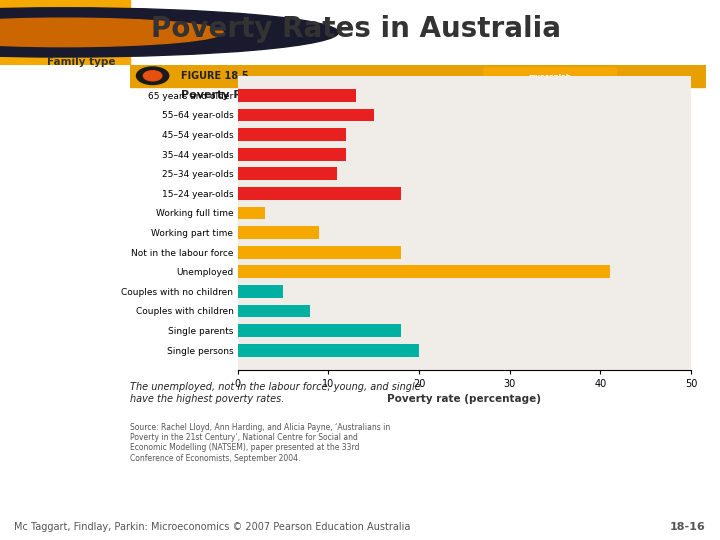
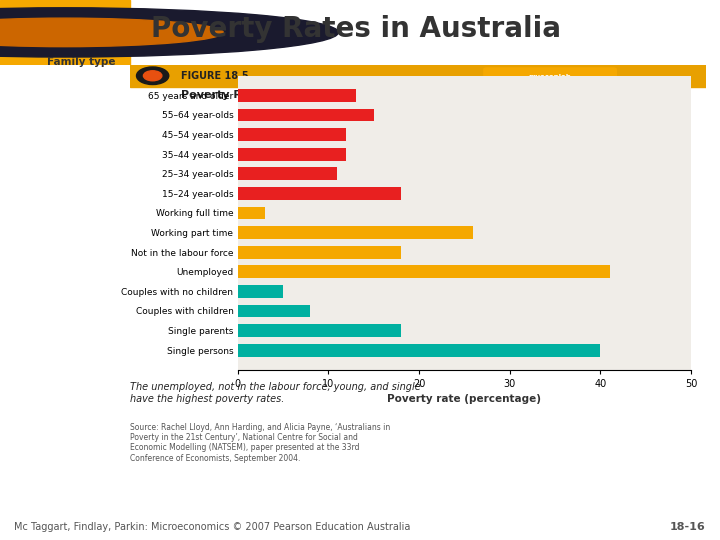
Working part time: 9 -> 26
Single persons: 20 -> 40
